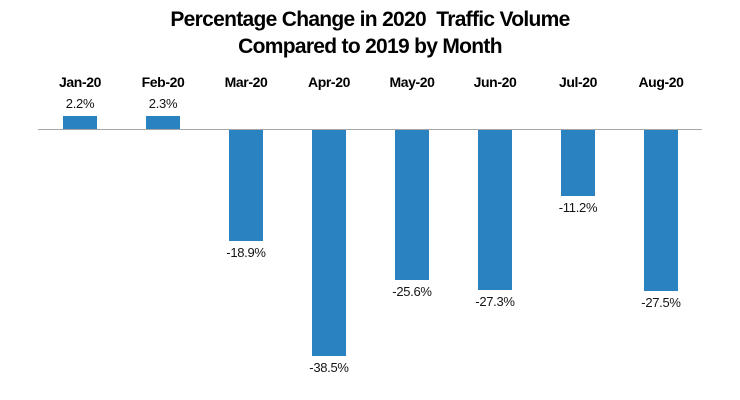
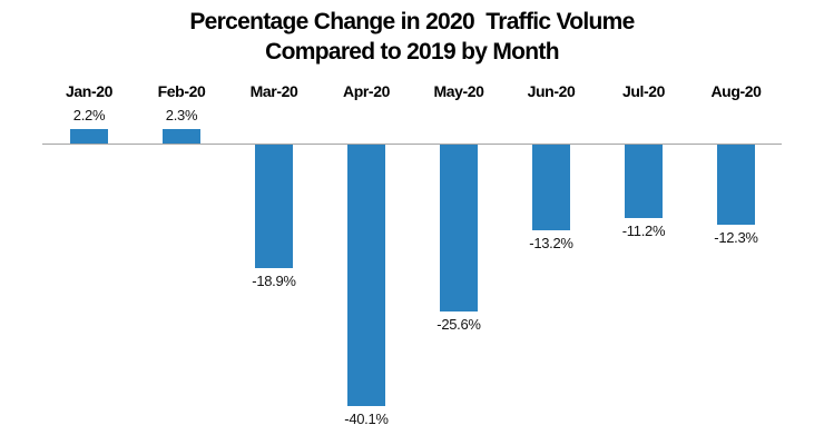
Apr-20: -38.5% -> -40.1%
Jun-20: -27.3% -> -13.2%
Aug-20: -27.5% -> -12.3%
